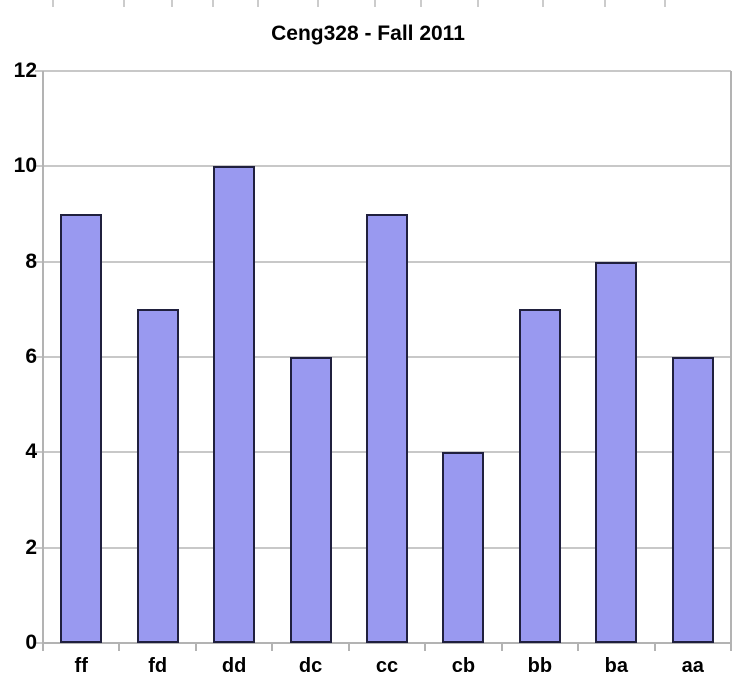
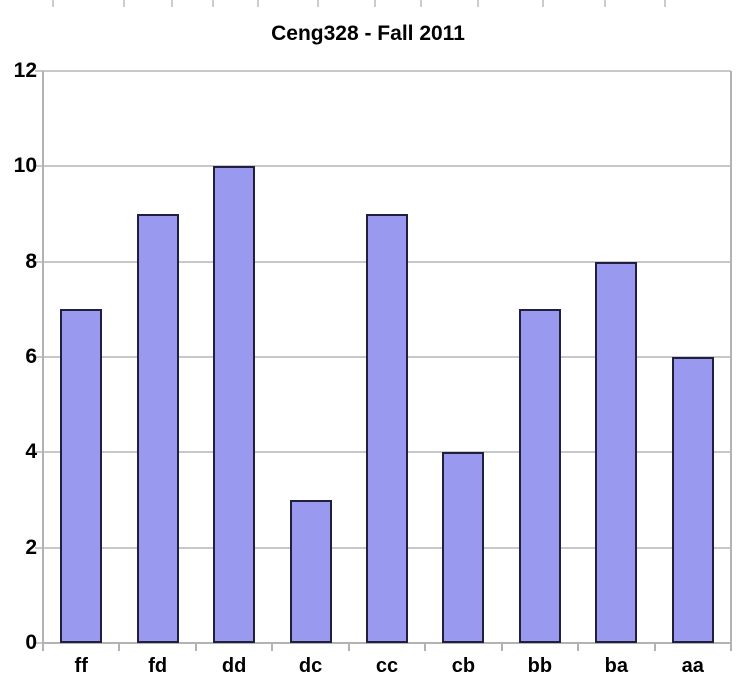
ff: 9 -> 7
fd: 7 -> 9
dc: 6 -> 3
